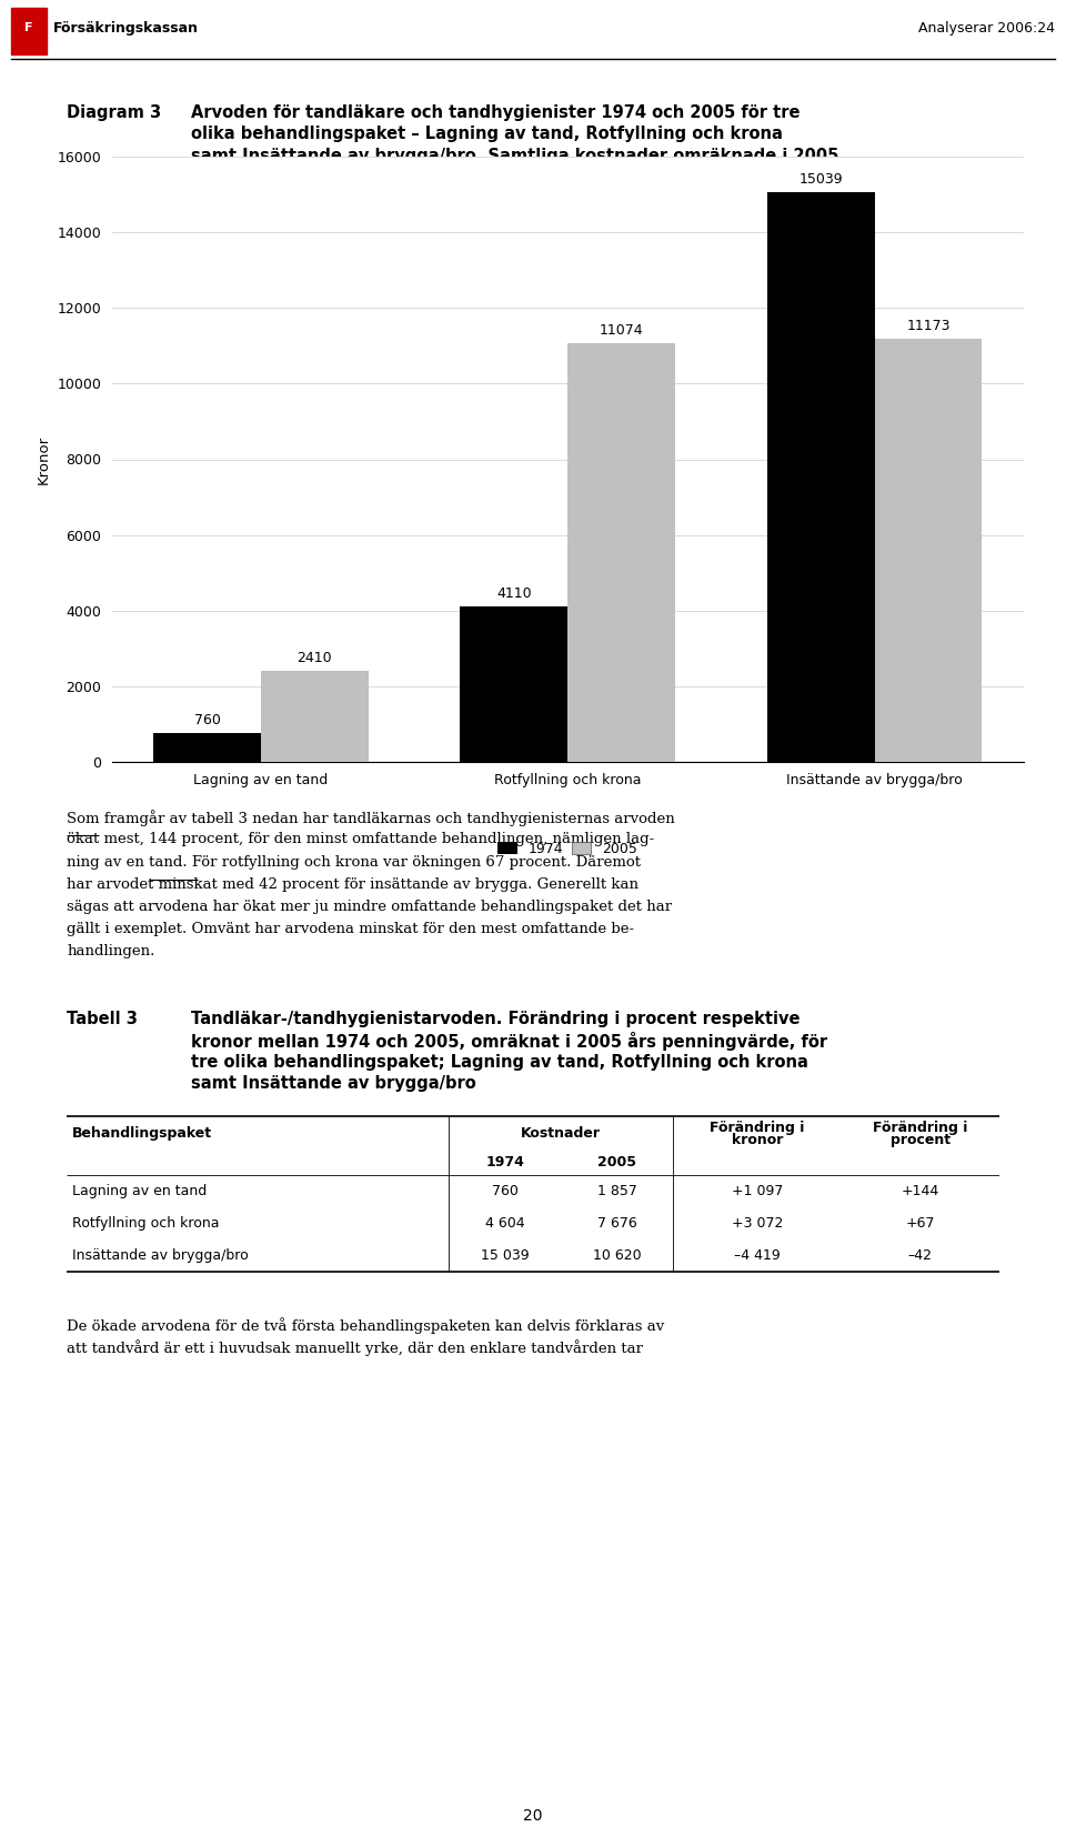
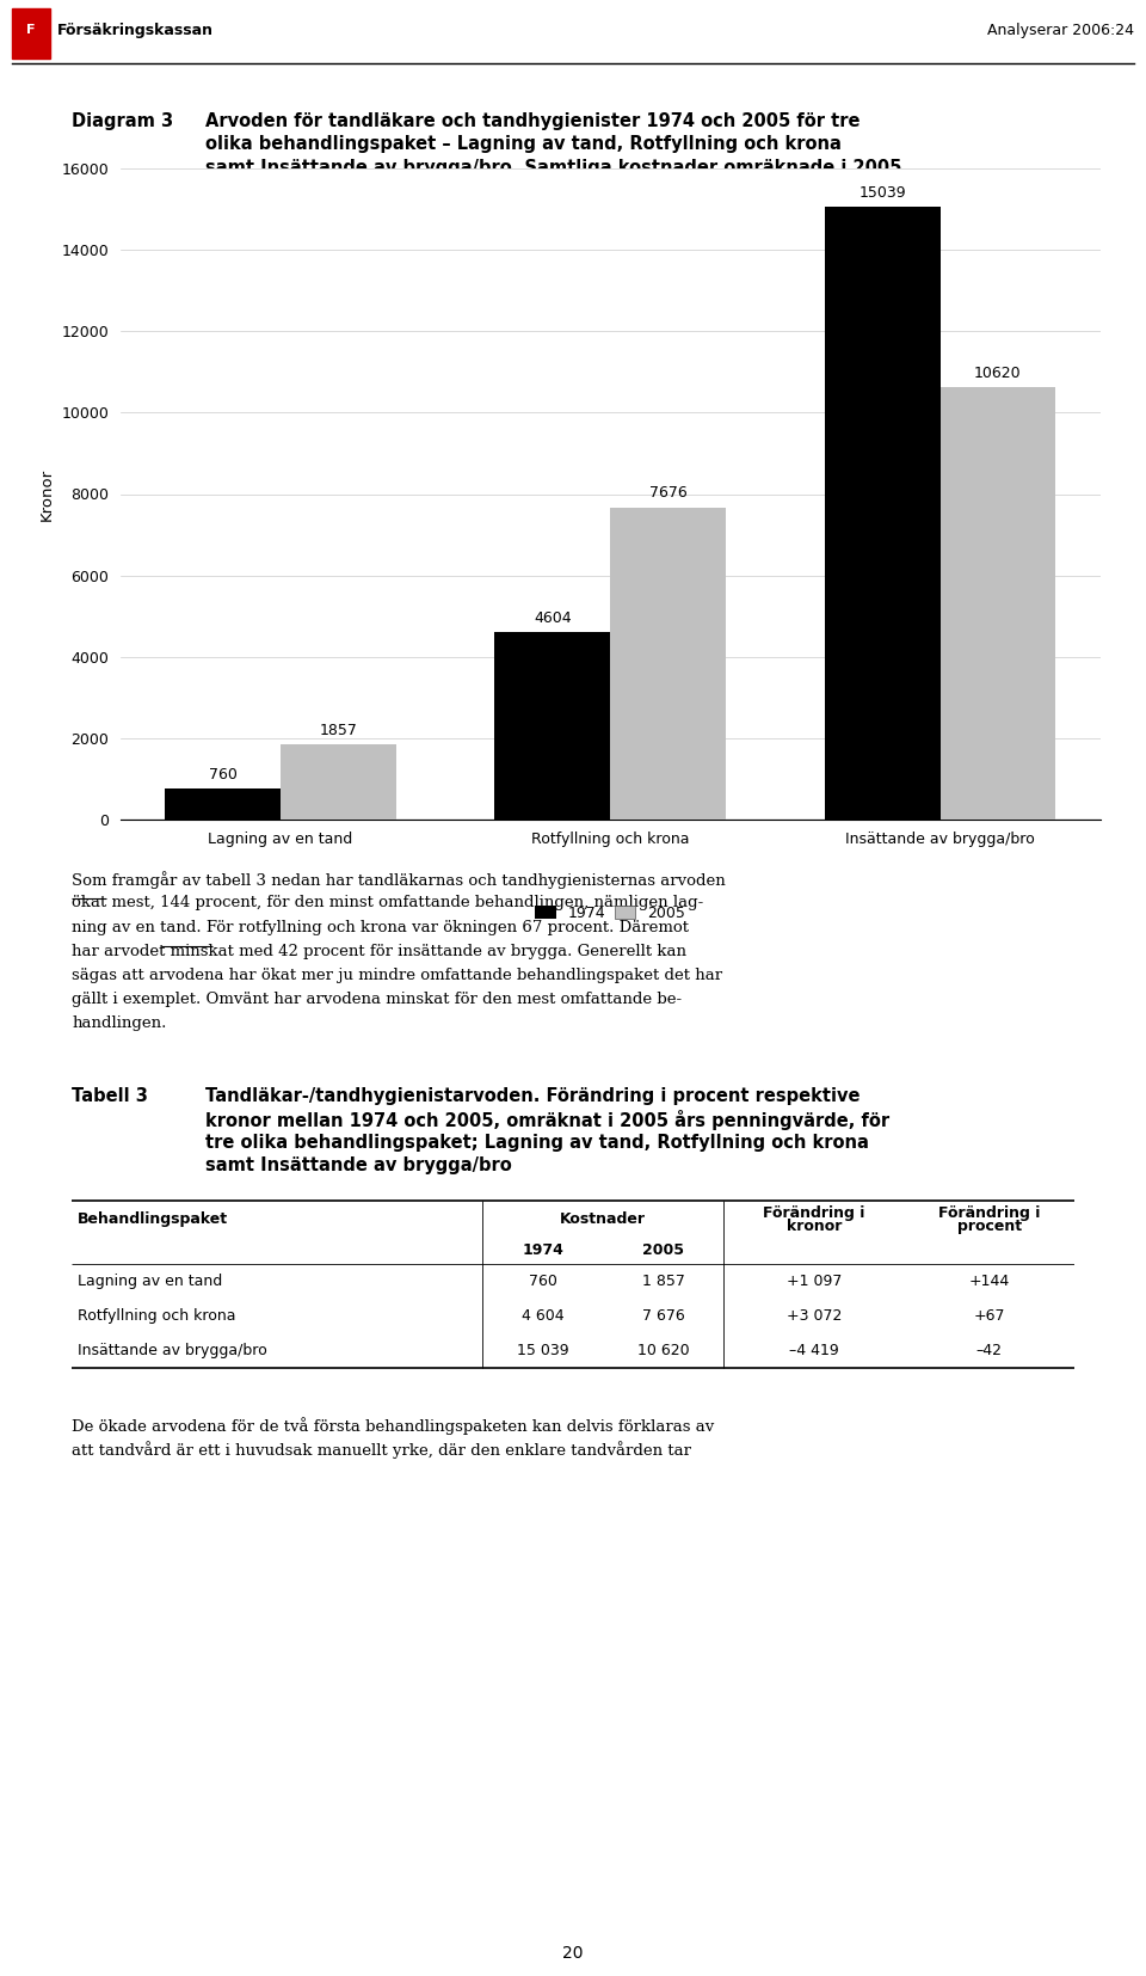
2005/Lagning av en tand: 2410 -> 1857
1974/Rotfyllning och krona: 4110 -> 4604
2005/Rotfyllning och krona: 11074 -> 7676
2005/Insättande av brygga/bro: 11173 -> 10620
